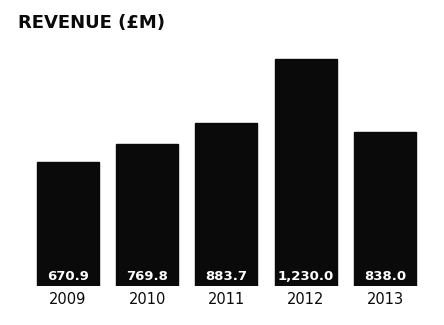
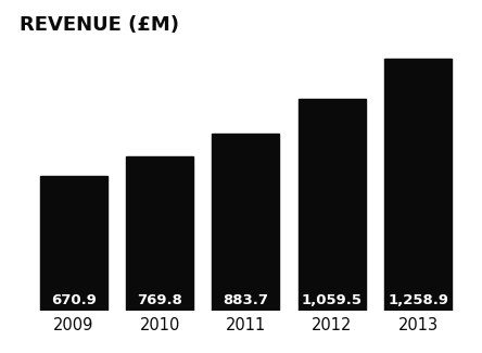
2012: 1,230.0 -> 1,059.5
2013: 838.0 -> 1,258.9
